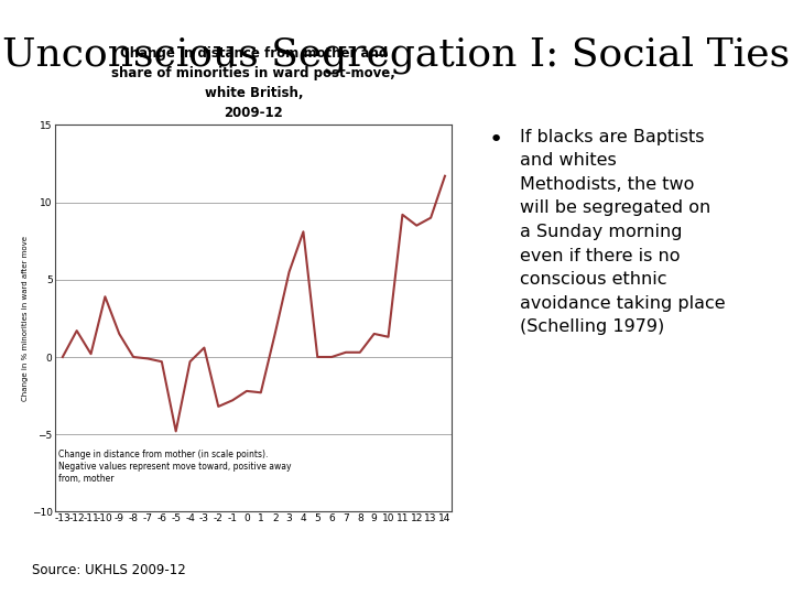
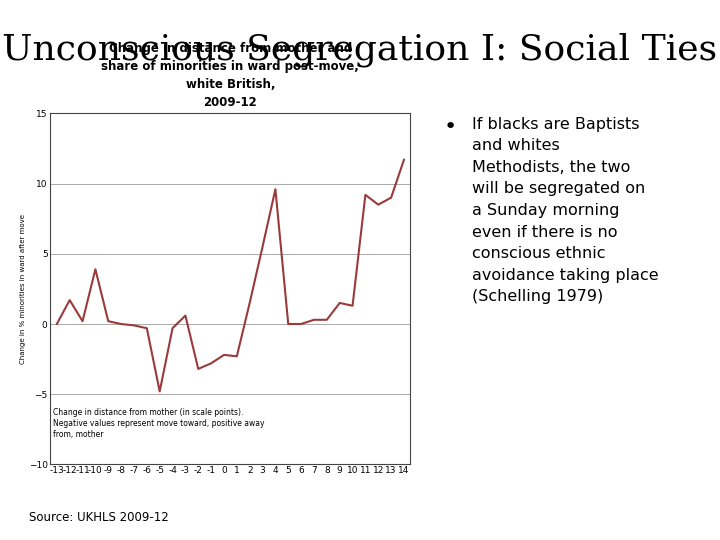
-9: 1.5 -> 0.2
4: 8.1 -> 9.6
